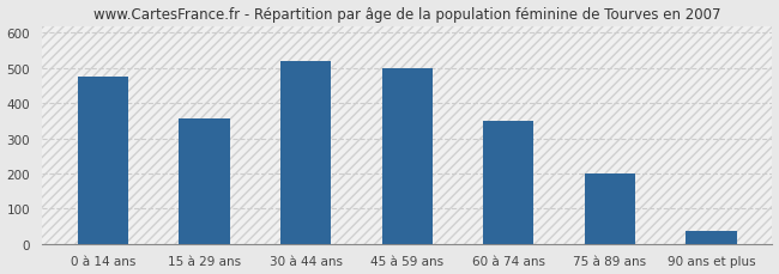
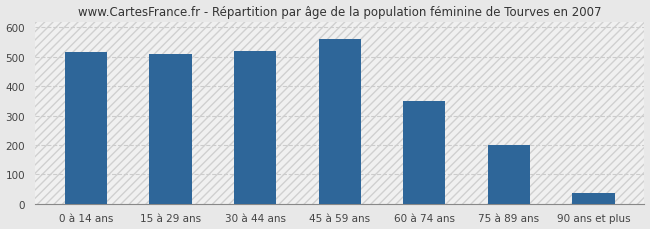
0 à 14 ans: 475 -> 515
15 à 29 ans: 355 -> 510
45 à 59 ans: 500 -> 560
